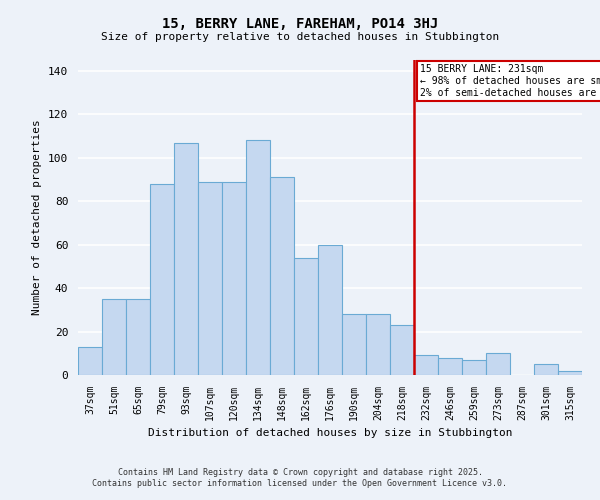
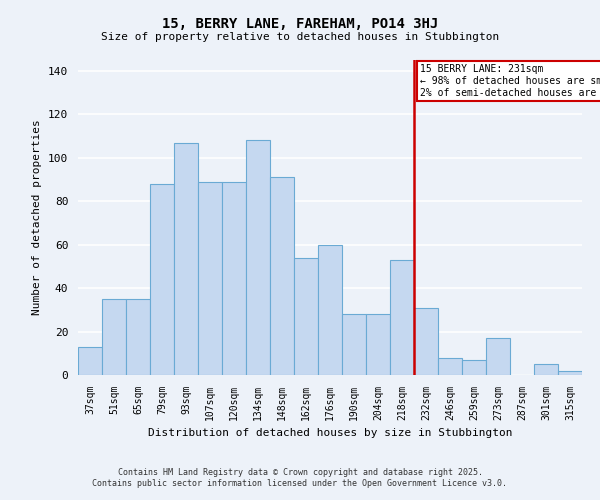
218sqm: 23 -> 53
232sqm: 9 -> 31
273sqm: 10 -> 17
